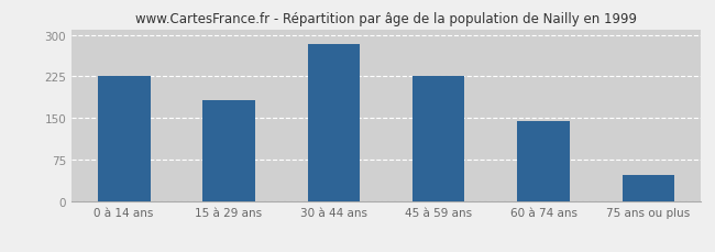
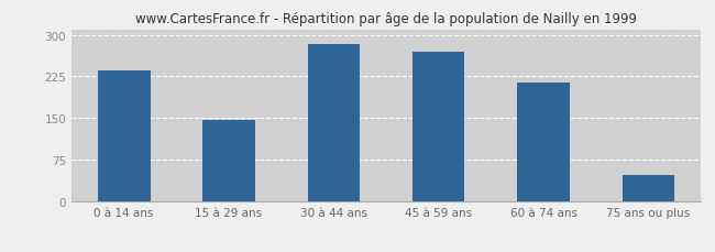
0 à 14 ans: 225 -> 236
15 à 29 ans: 183 -> 146
45 à 59 ans: 226 -> 270
60 à 74 ans: 144 -> 214
